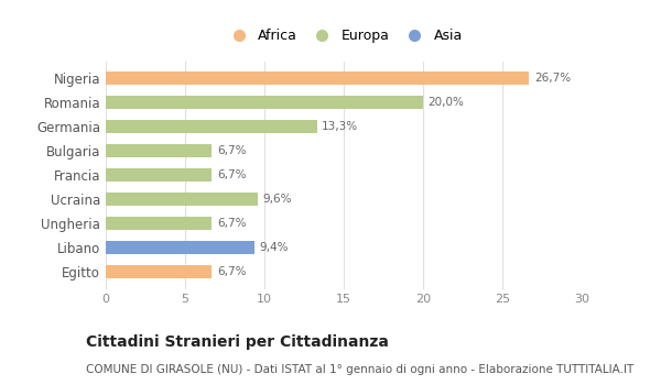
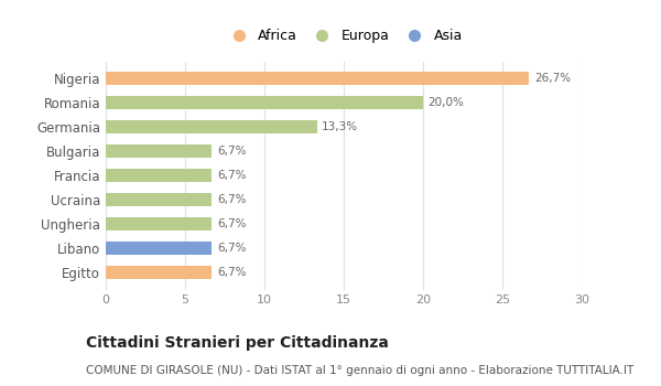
Ucraina: 9,6% -> 6,7%
Libano: 9,4% -> 6,7%
